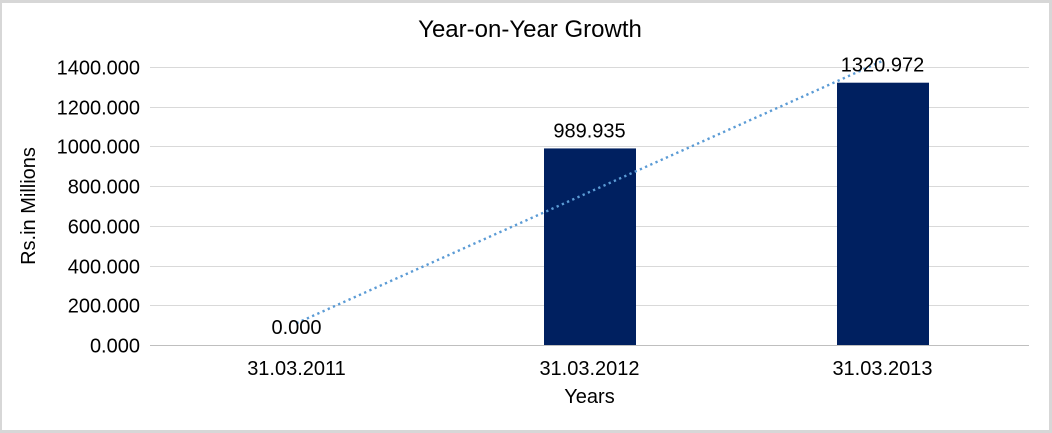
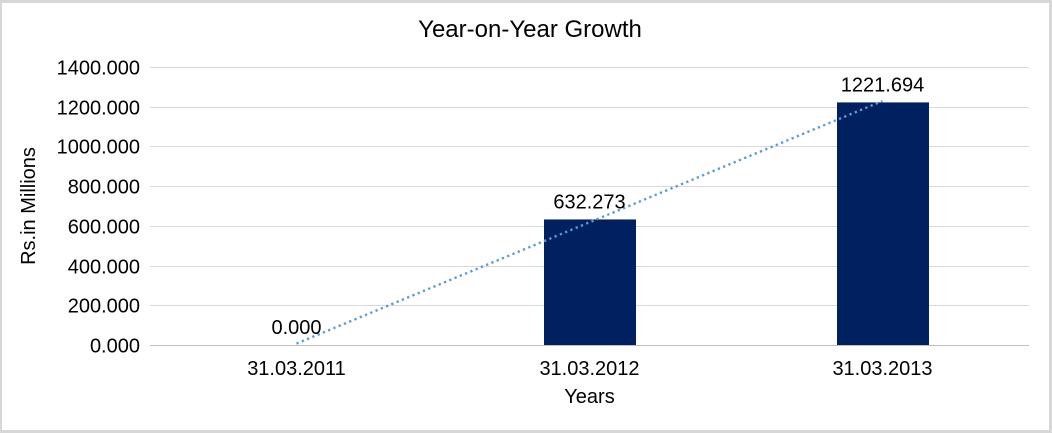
31.03.2012: 989.935 -> 632.273
31.03.2013: 1320.972 -> 1221.694
